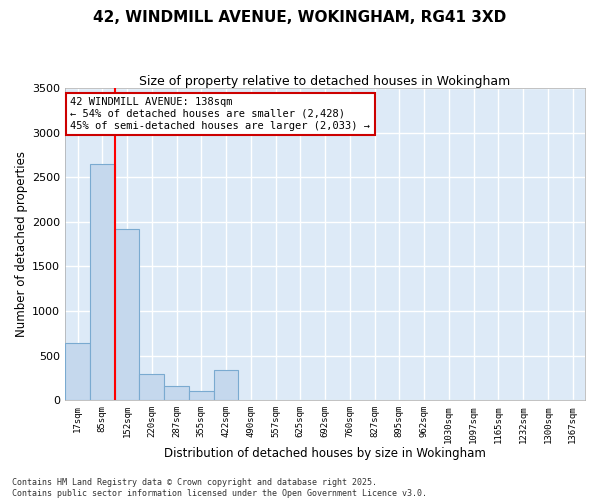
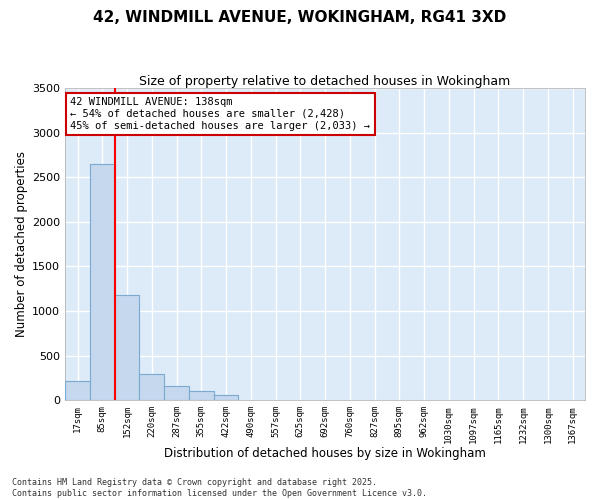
17sqm: 640 -> 220
152sqm: 1920 -> 1180
422sqm: 340 -> 60
